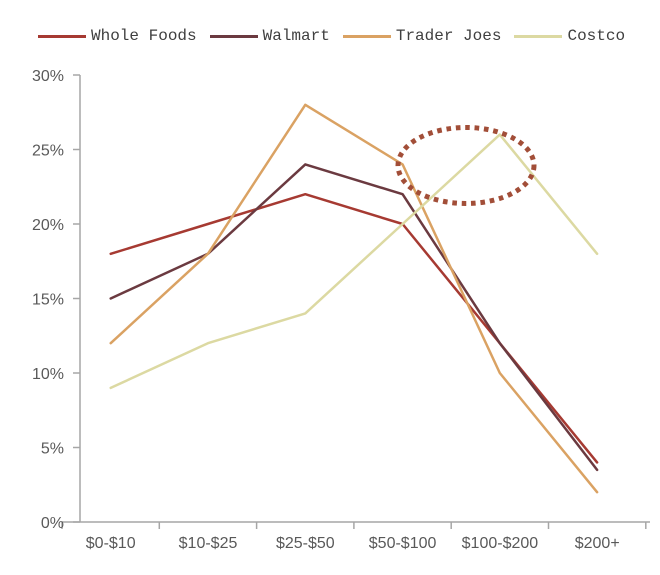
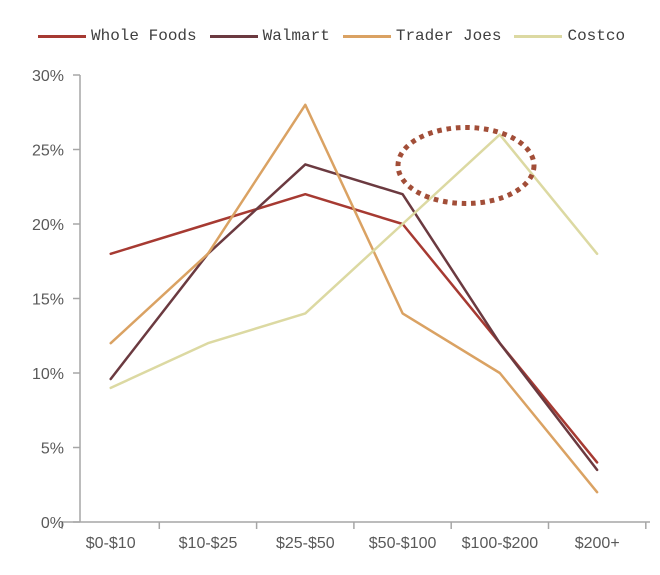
Walmart/$0-$10: 15.0% -> 9.6%
Trader Joes/$50-$100: 24% -> 14%
